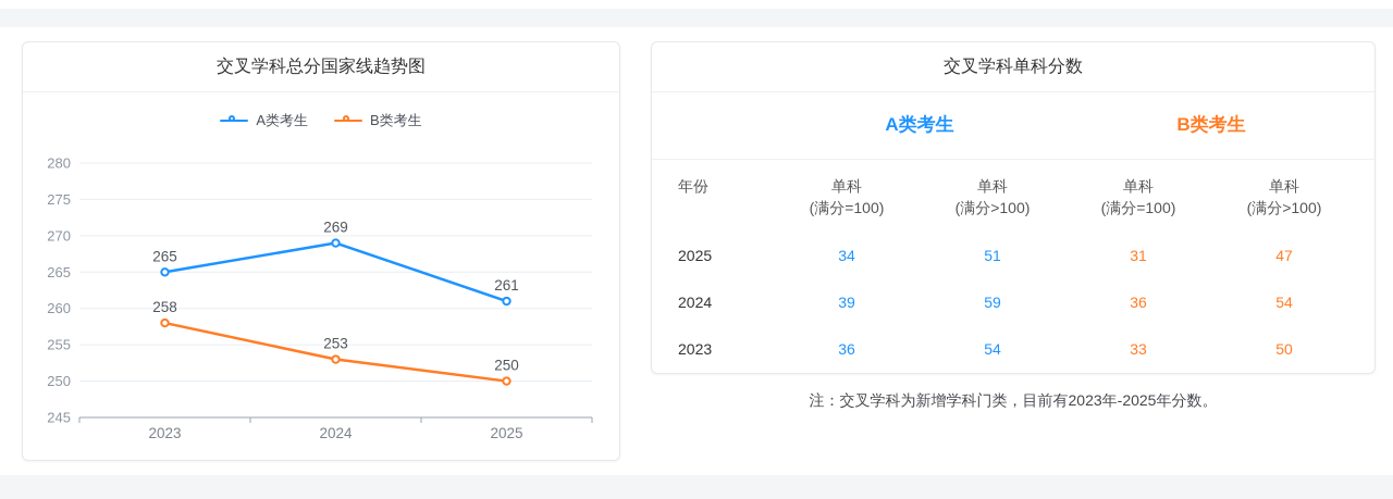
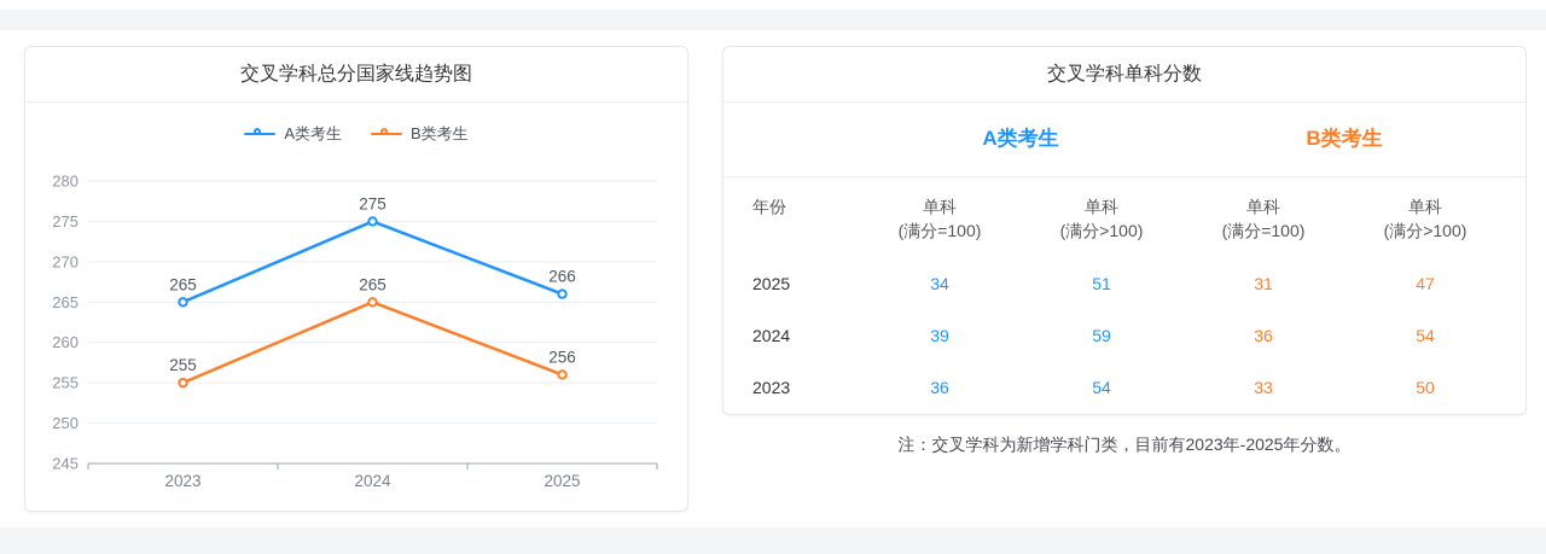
B类考生/2023: 258 -> 255
A类考生/2024: 269 -> 275
B类考生/2024: 253 -> 265
A类考生/2025: 261 -> 266
B类考生/2025: 250 -> 256
